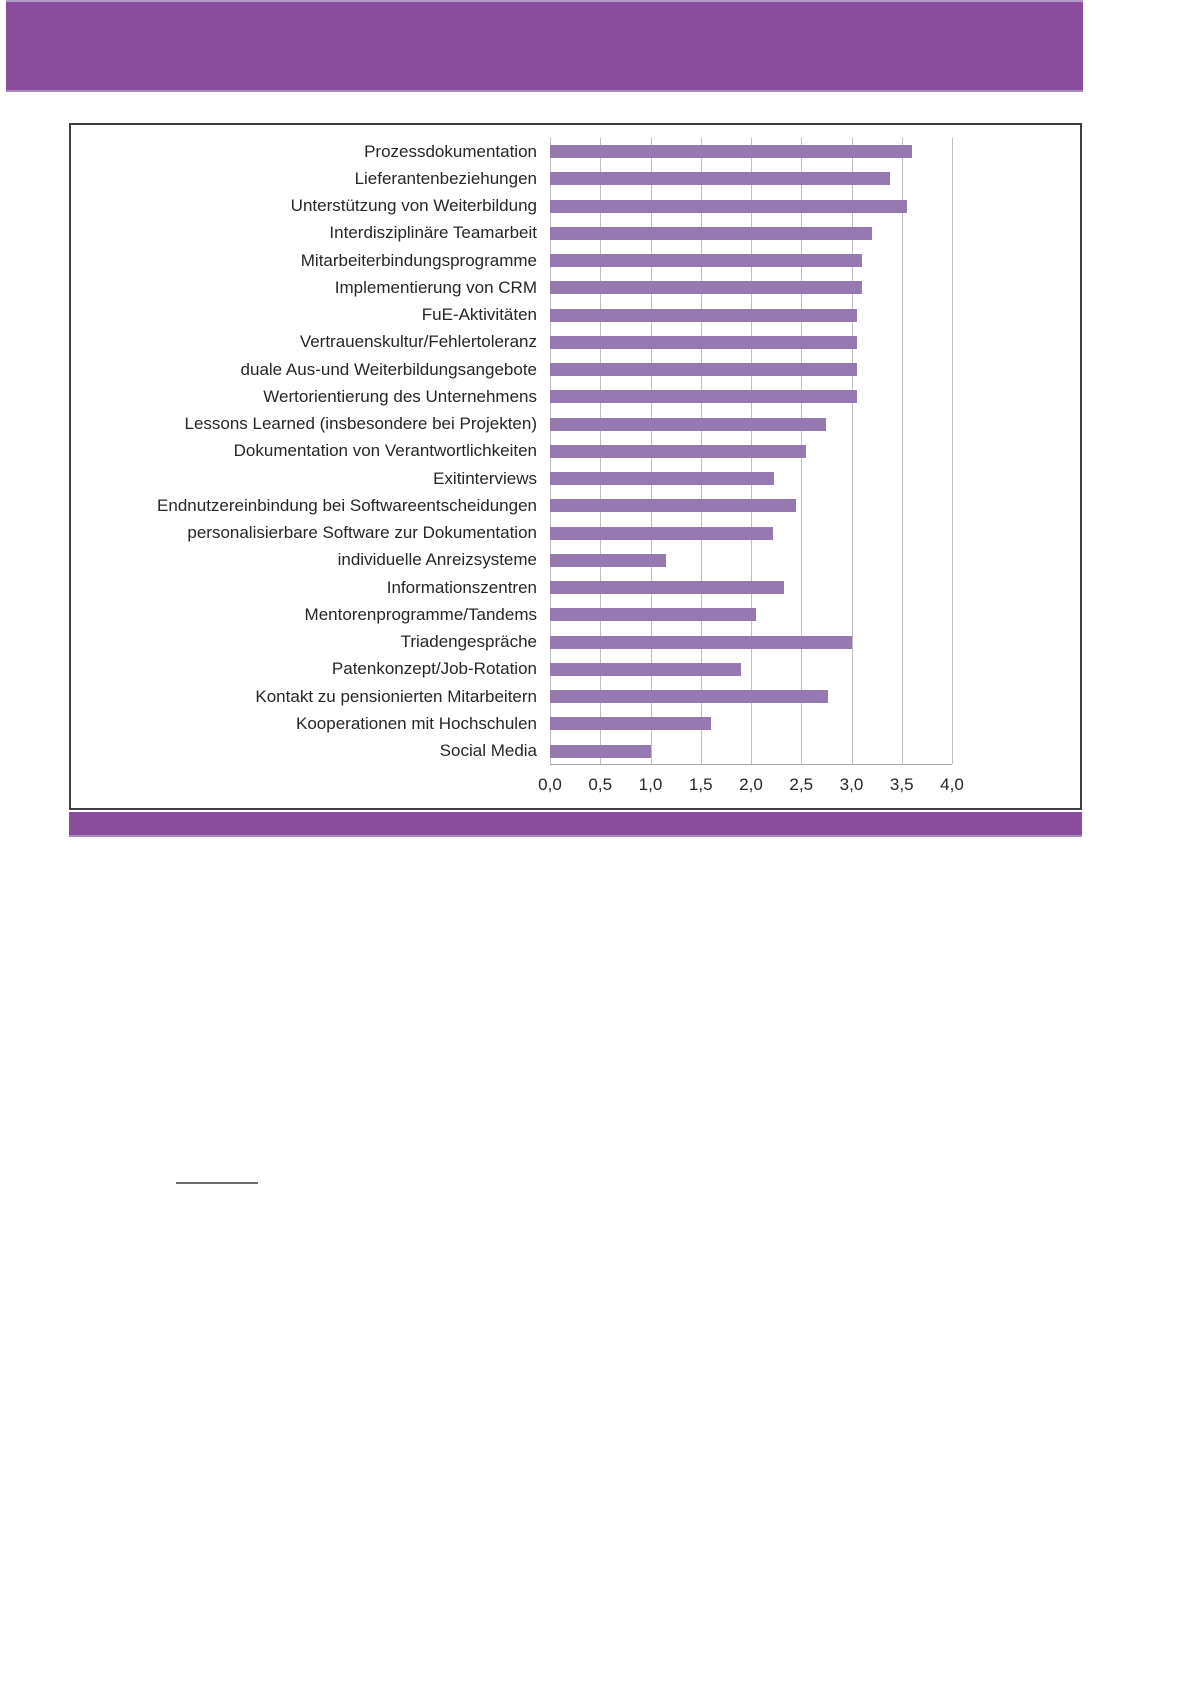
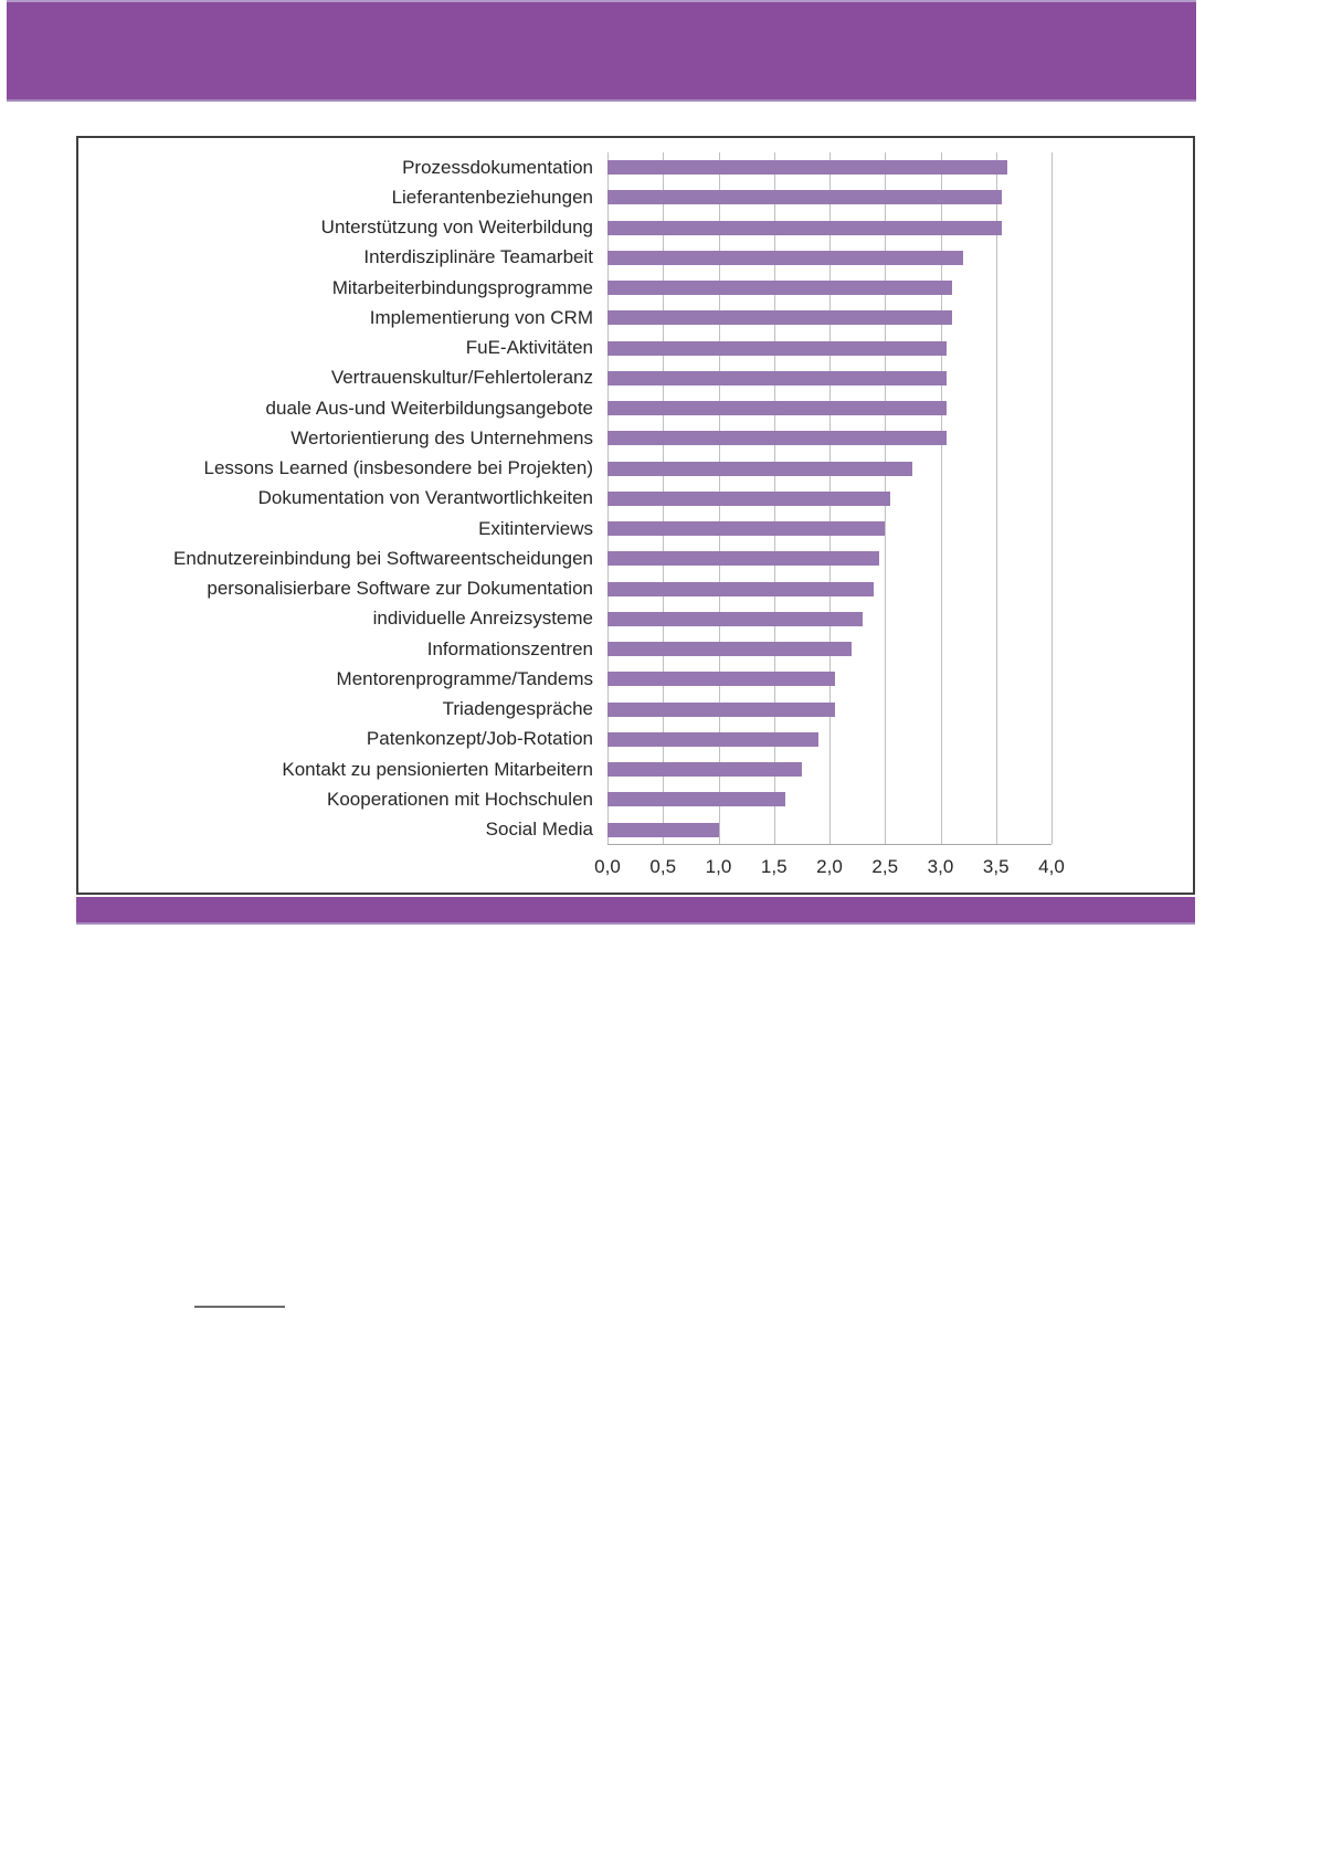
Lieferantenbeziehungen: 3,38 -> 3,55
Exitinterviews: 2,23 -> 2,50
personalisierbare Software zur Dokumentation: 2,22 -> 2,40
individuelle Anreizsysteme: 1,15 -> 2,30
Informationszentren: 2,33 -> 2,20
Triadengespräche: 3,00 -> 2,05
Kontakt zu pensionierten Mitarbeitern: 2,77 -> 1,75
